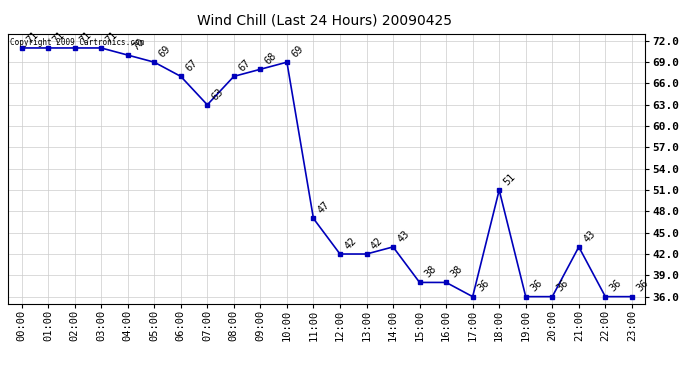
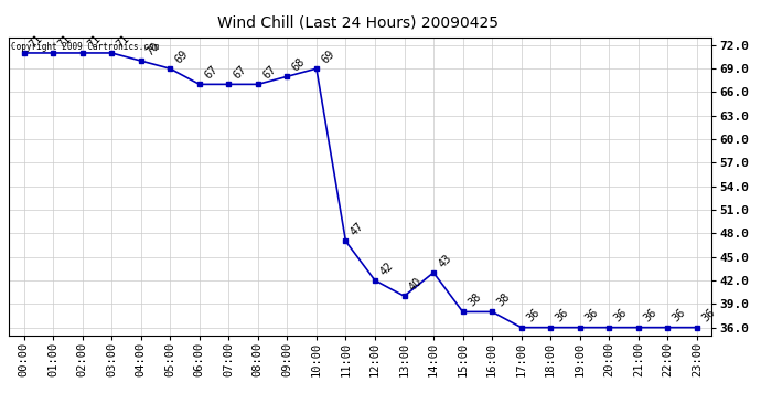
07:00: 63 -> 67
13:00: 42 -> 40
18:00: 51 -> 36
21:00: 43 -> 36
